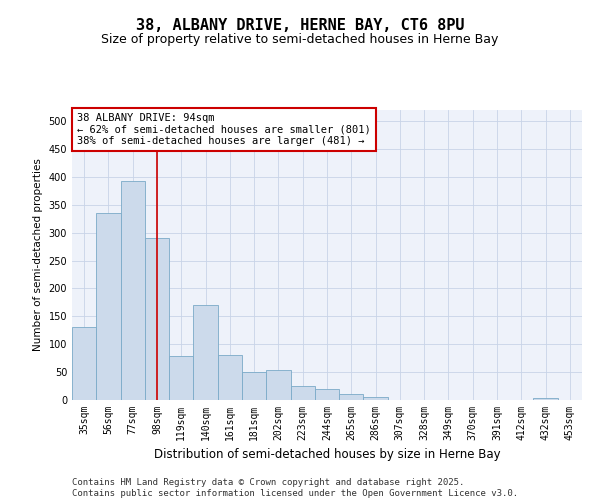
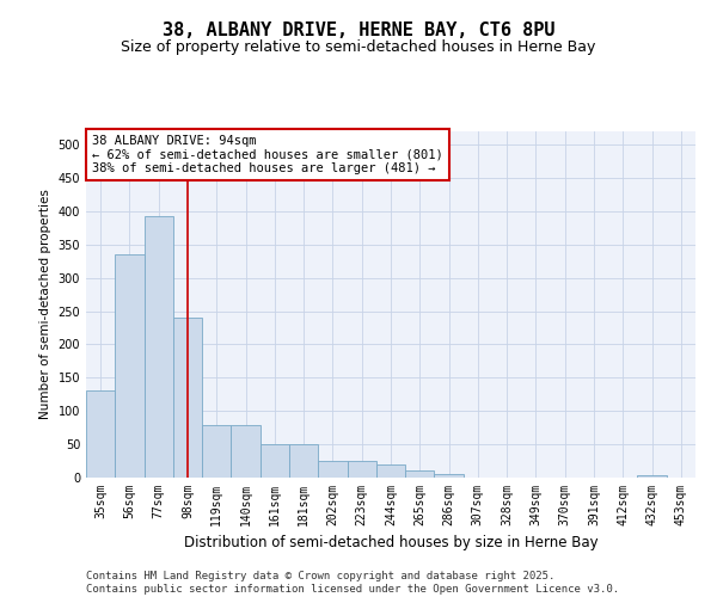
98sqm: 290 -> 241
140sqm: 170 -> 79
161sqm: 80 -> 51
202sqm: 54 -> 26
